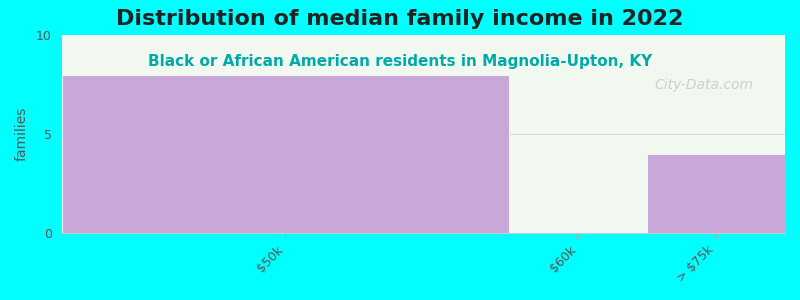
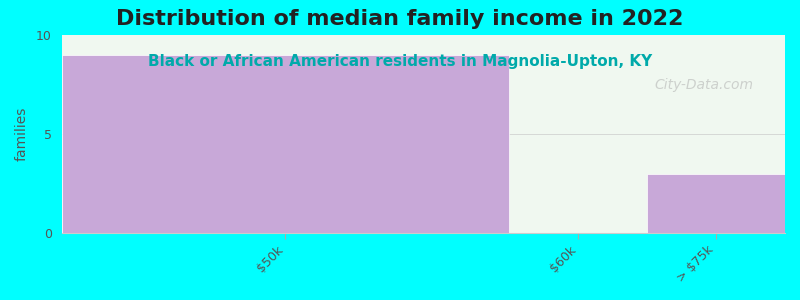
$50k: 8 -> 9
> $75k: 4 -> 3
